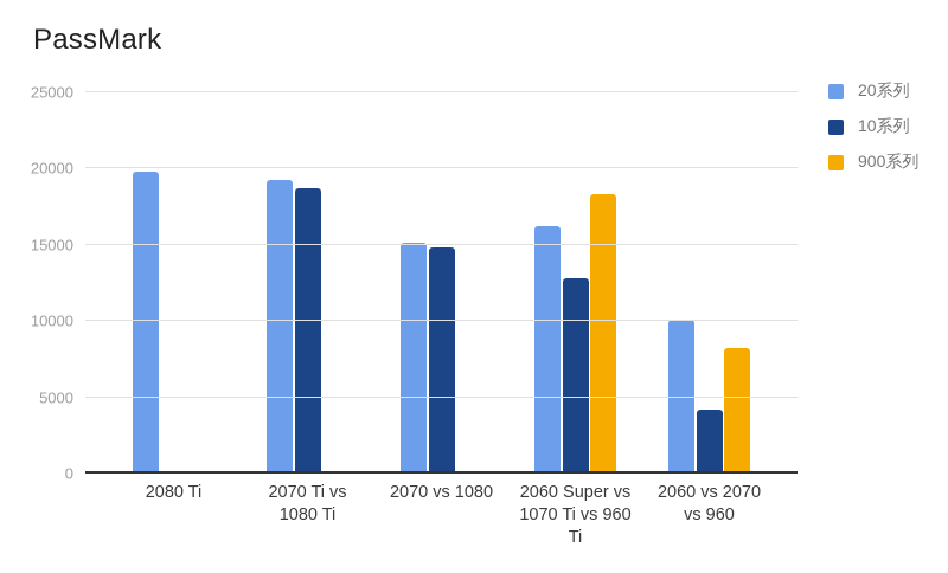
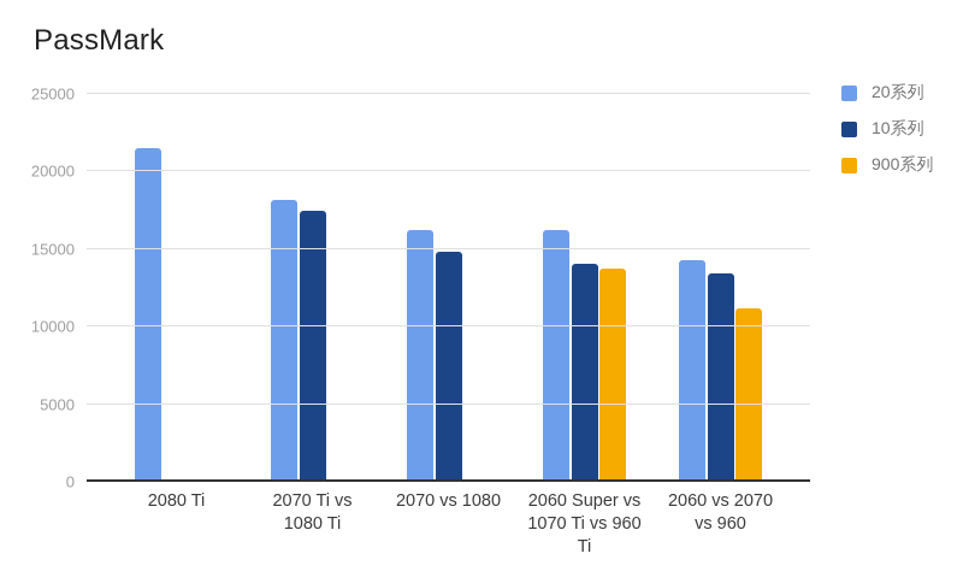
20系列/2080 Ti: 19800 -> 21500
20系列/2070 Ti vs 1080 Ti: 19200 -> 18100
10系列/2070 Ti vs 1080 Ti: 18700 -> 17400
20系列/2070 vs 1080: 15100 -> 16200
10系列/2060 Super vs 1070 Ti vs 960 Ti: 12700 -> 14000
900系列/2060 Super vs 1070 Ti vs 960 Ti: 18300 -> 13600
20系列/2060 vs 2070 vs 960: 10000 -> 14200
10系列/2060 vs 2070 vs 960: 4100 -> 13400
900系列/2060 vs 2070 vs 960: 8100 -> 11100
